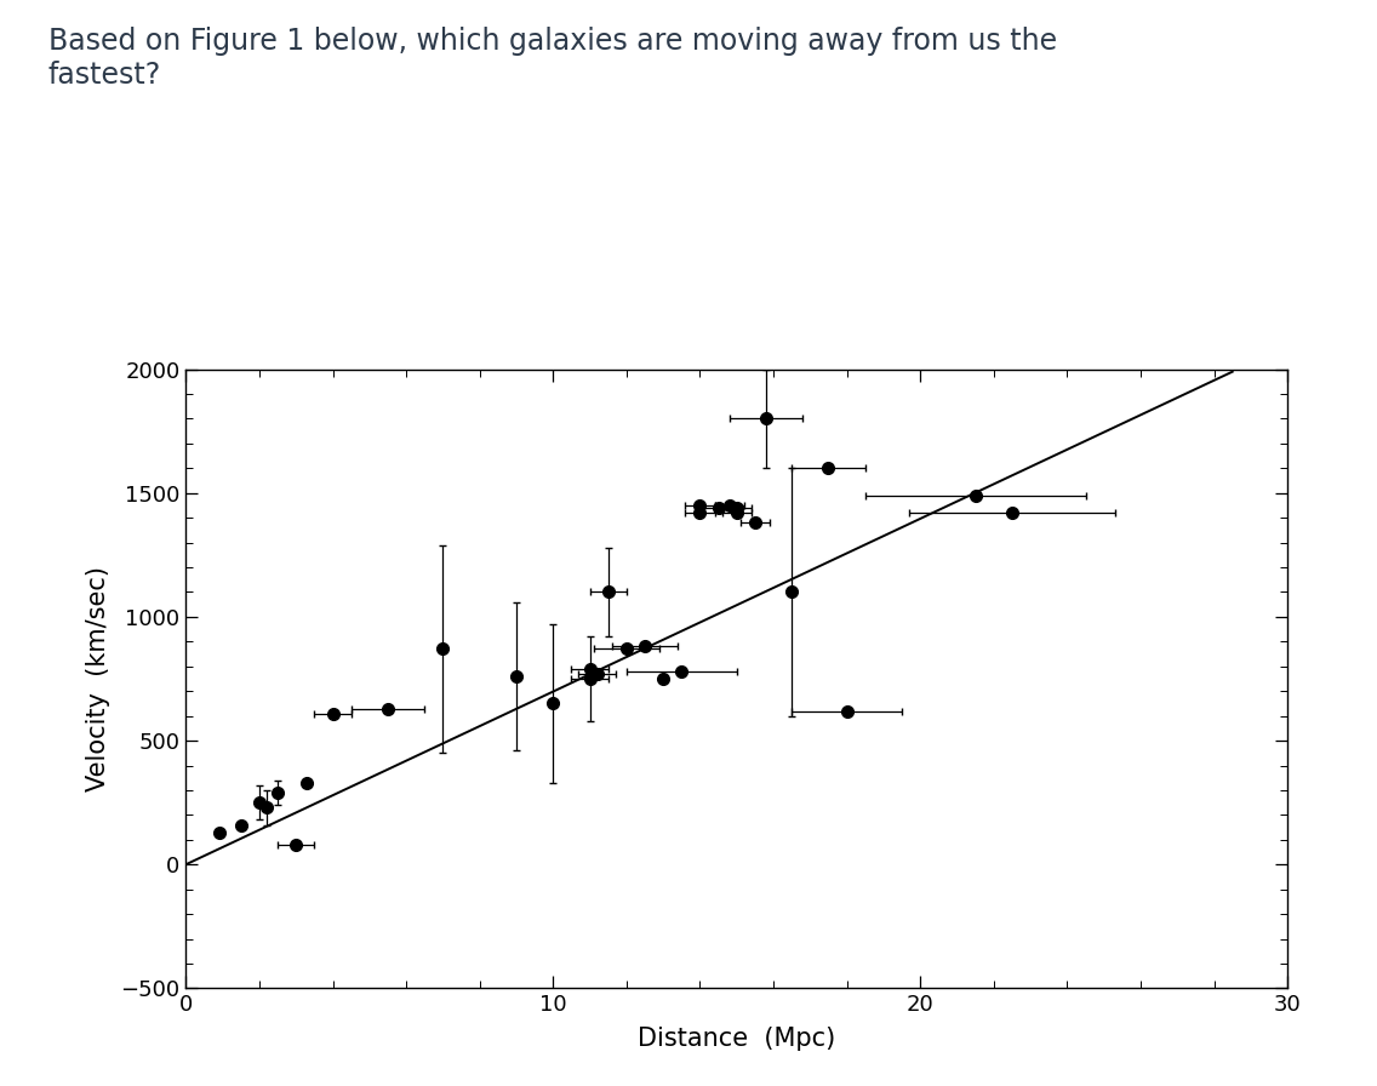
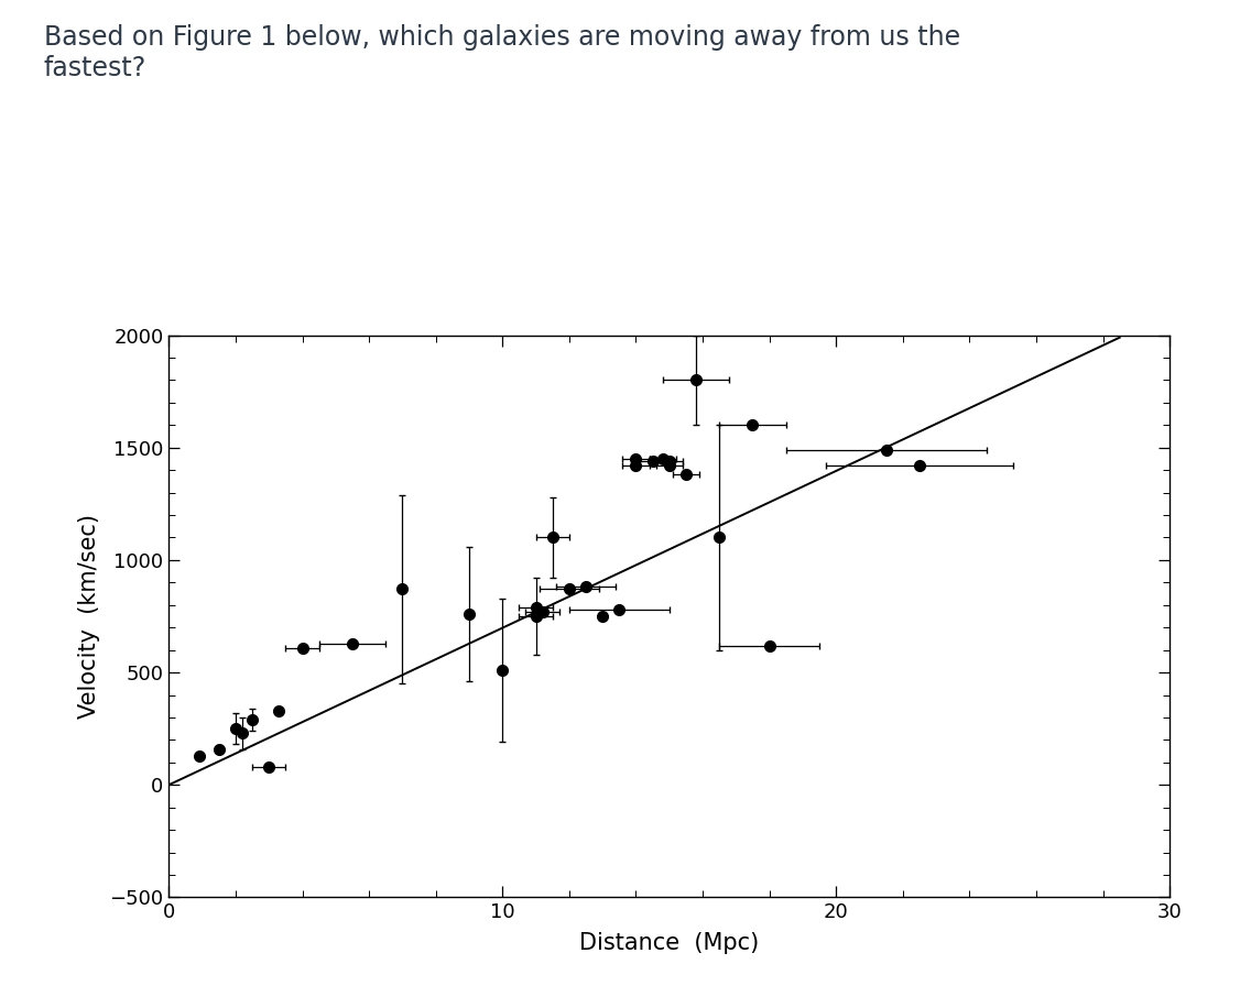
10: 650 -> 510
